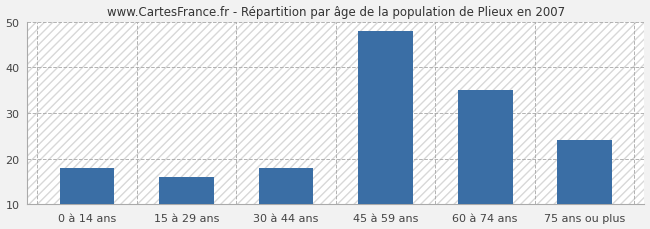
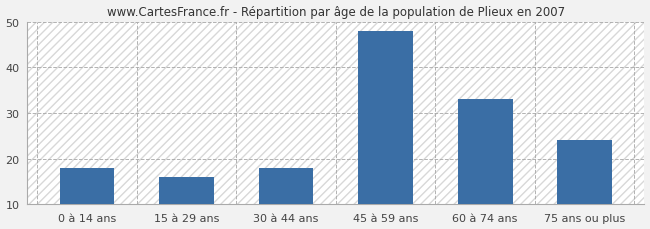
60 à 74 ans: 35 -> 33
